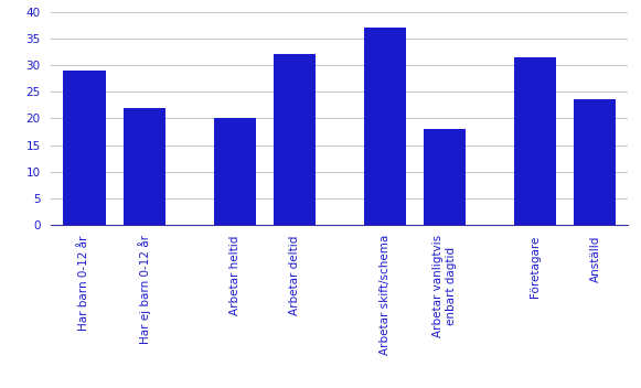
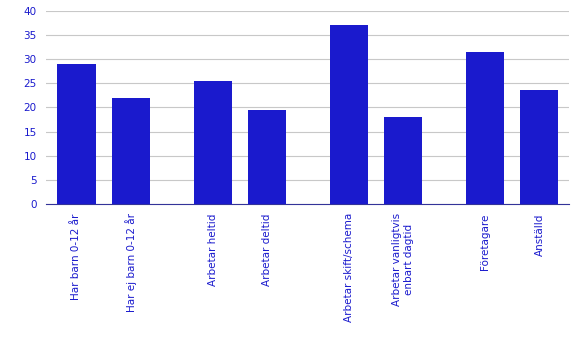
Arbetar heltid: 20.0 -> 25.5
Arbetar deltid: 32.0 -> 19.5
